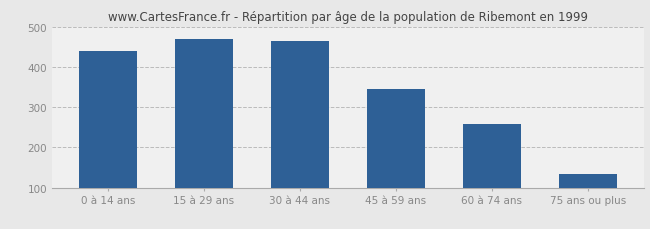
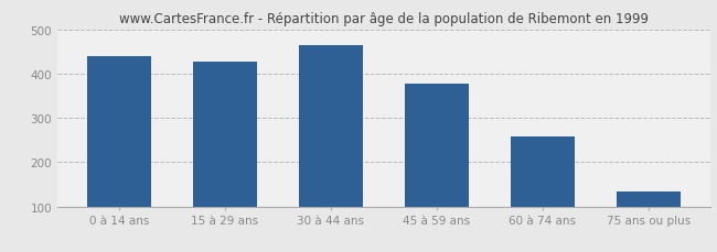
15 à 29 ans: 470 -> 428
45 à 59 ans: 345 -> 378
